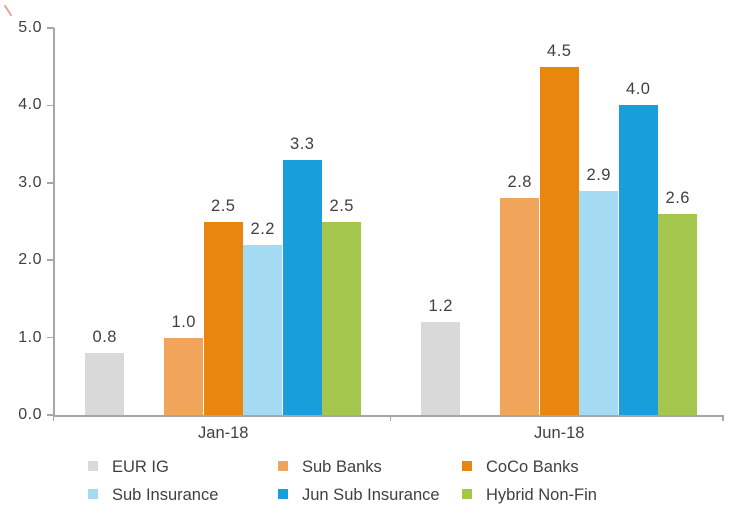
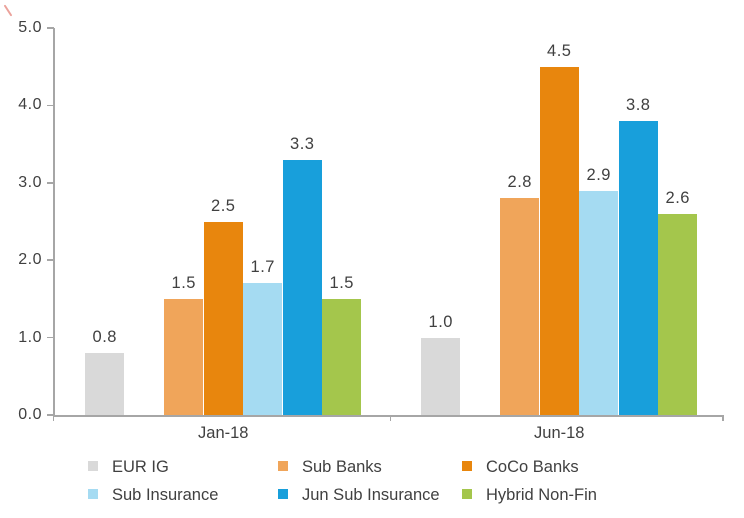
Sub Banks/Jan-18: 1.0 -> 1.5
Sub Insurance/Jan-18: 2.2 -> 1.7
Hybrid Non-Fin/Jan-18: 2.5 -> 1.5
EUR IG/Jun-18: 1.2 -> 1.0
Jun Sub Insurance/Jun-18: 4.0 -> 3.8
